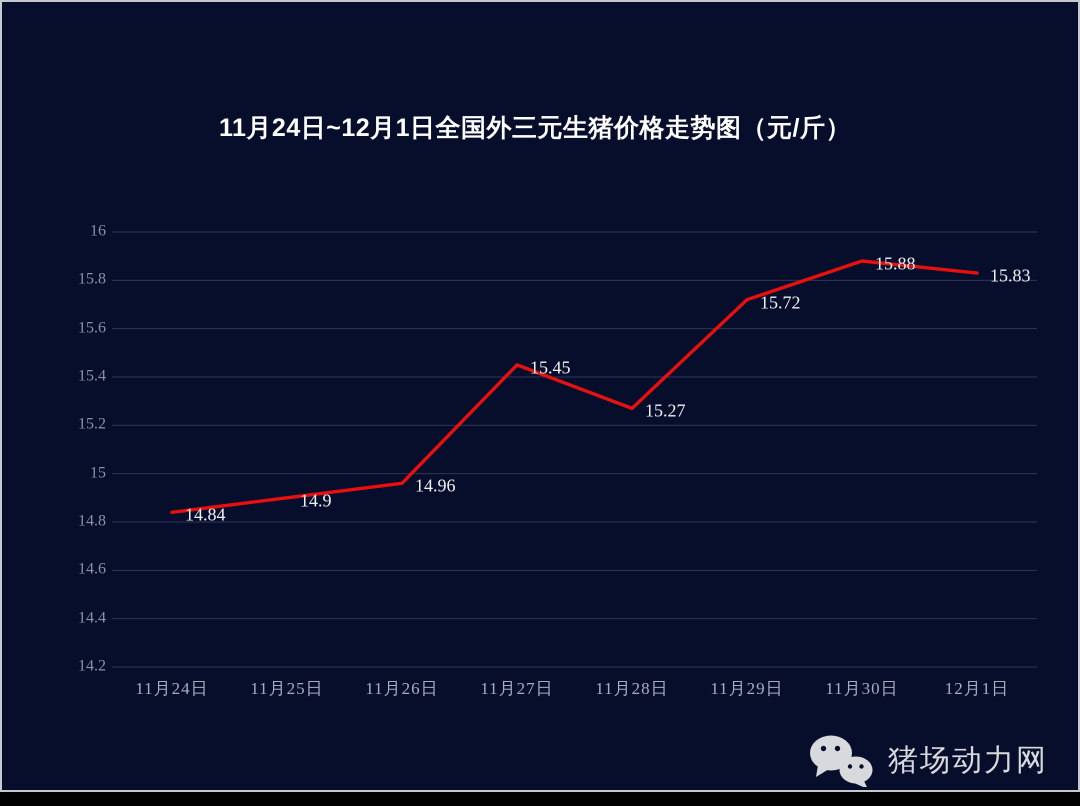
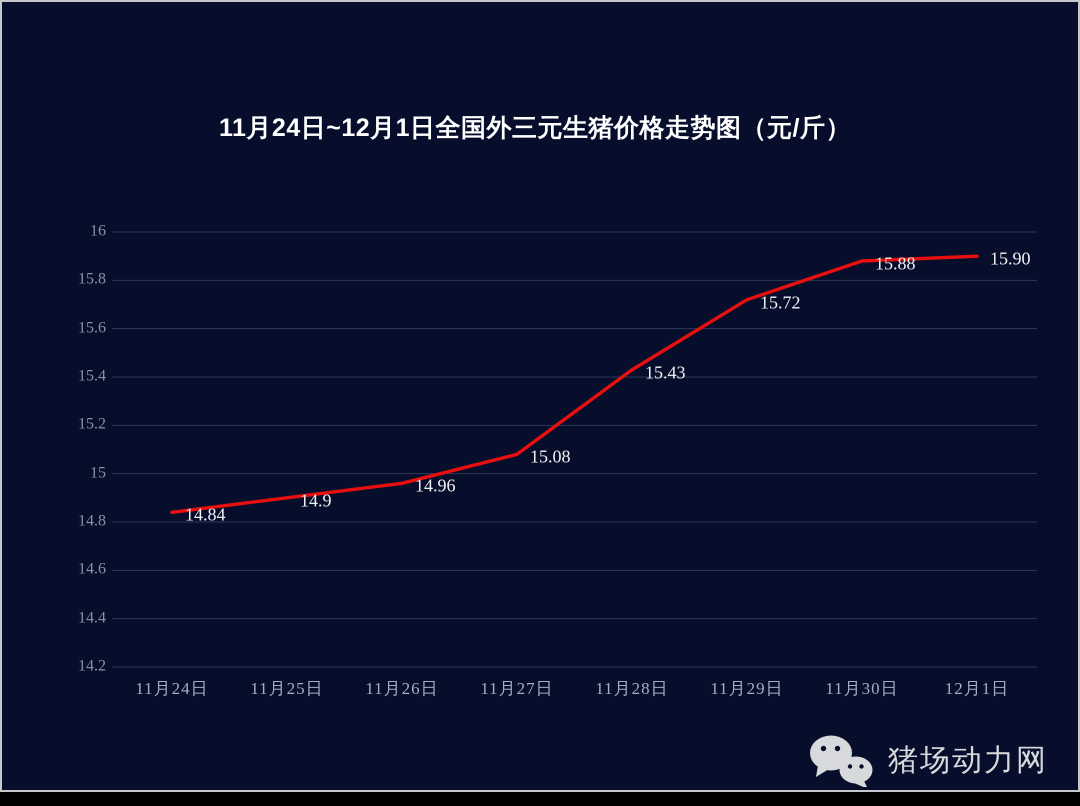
11月27日: 15.45 -> 15.08
11月28日: 15.27 -> 15.43
12月1日: 15.83 -> 15.90
